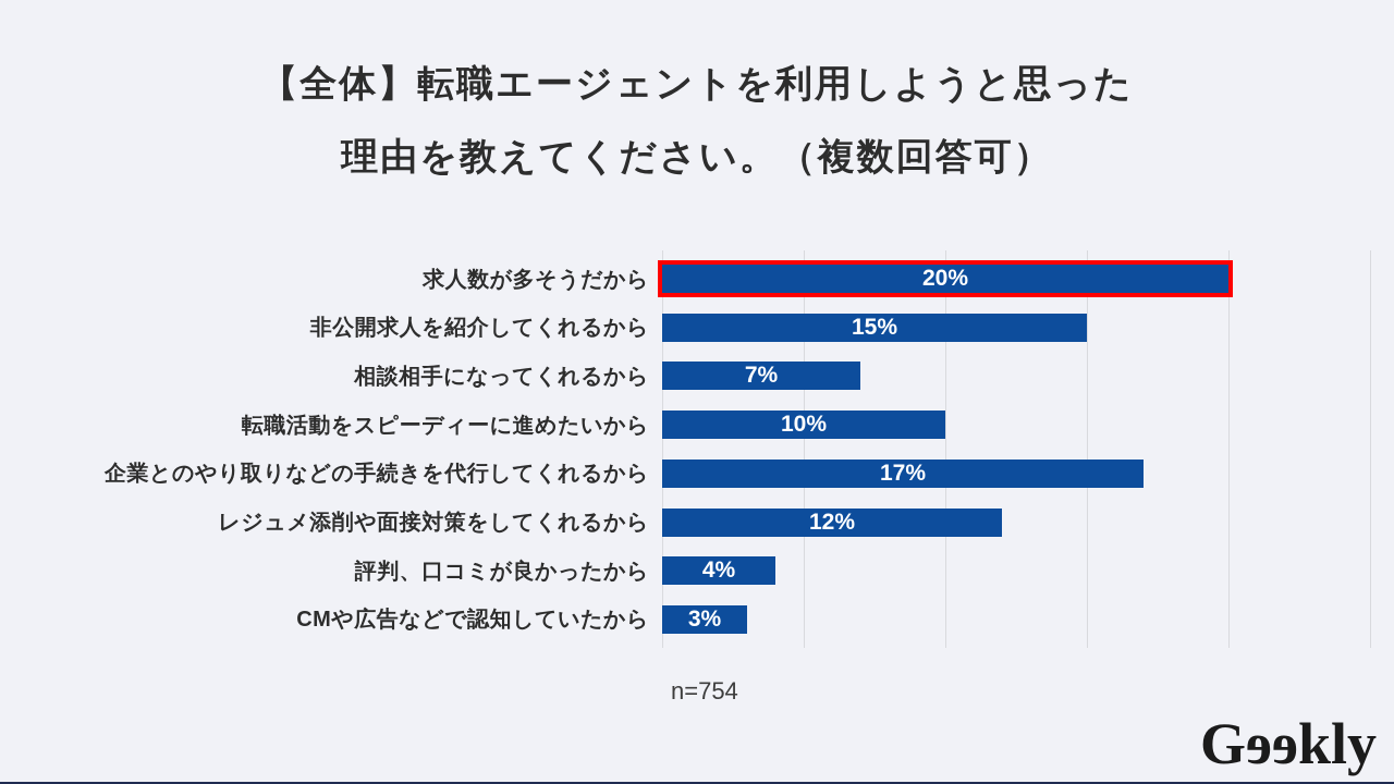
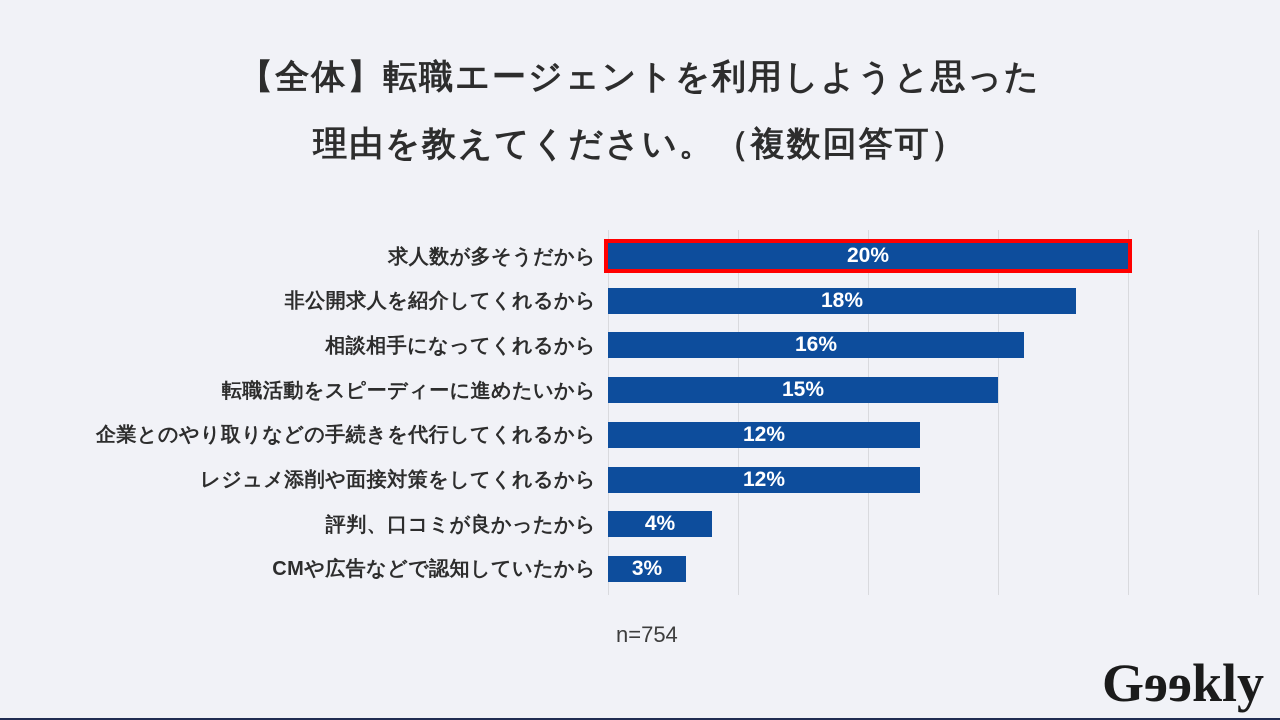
非公開求人を紹介してくれるから: 15% -> 18%
相談相手になってくれるから: 7% -> 16%
転職活動をスピーディーに進めたいから: 10% -> 15%
企業とのやり取りなどの手続きを代行してくれるから: 17% -> 12%
